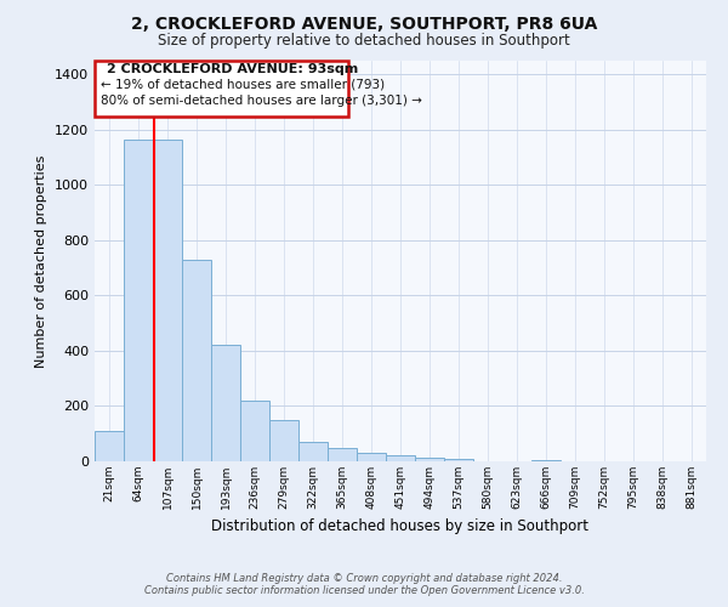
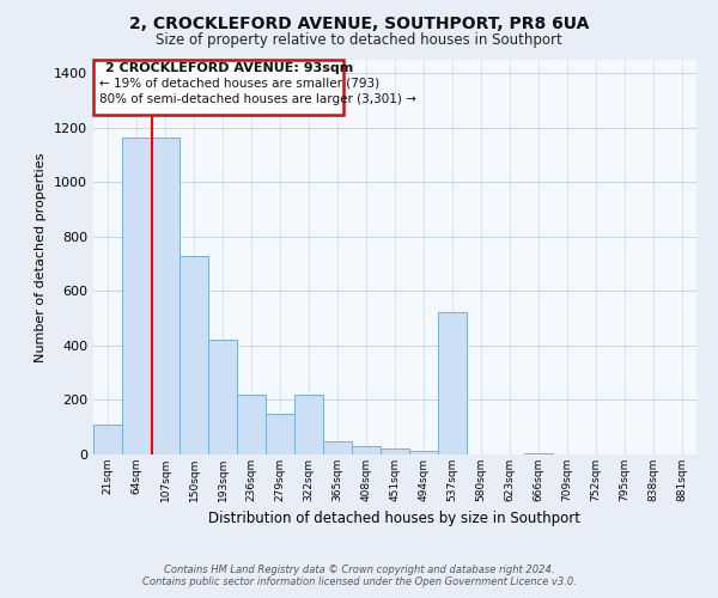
322sqm: 72 -> 220
537sqm: 10 -> 525
